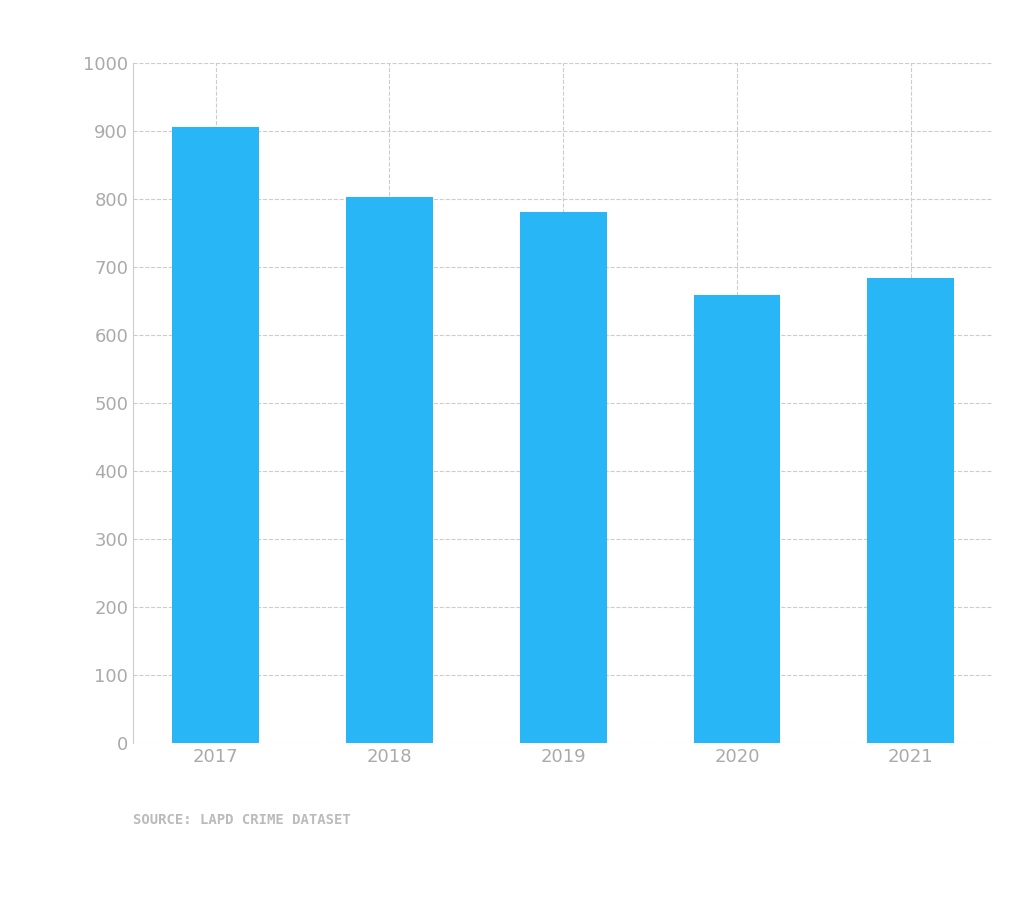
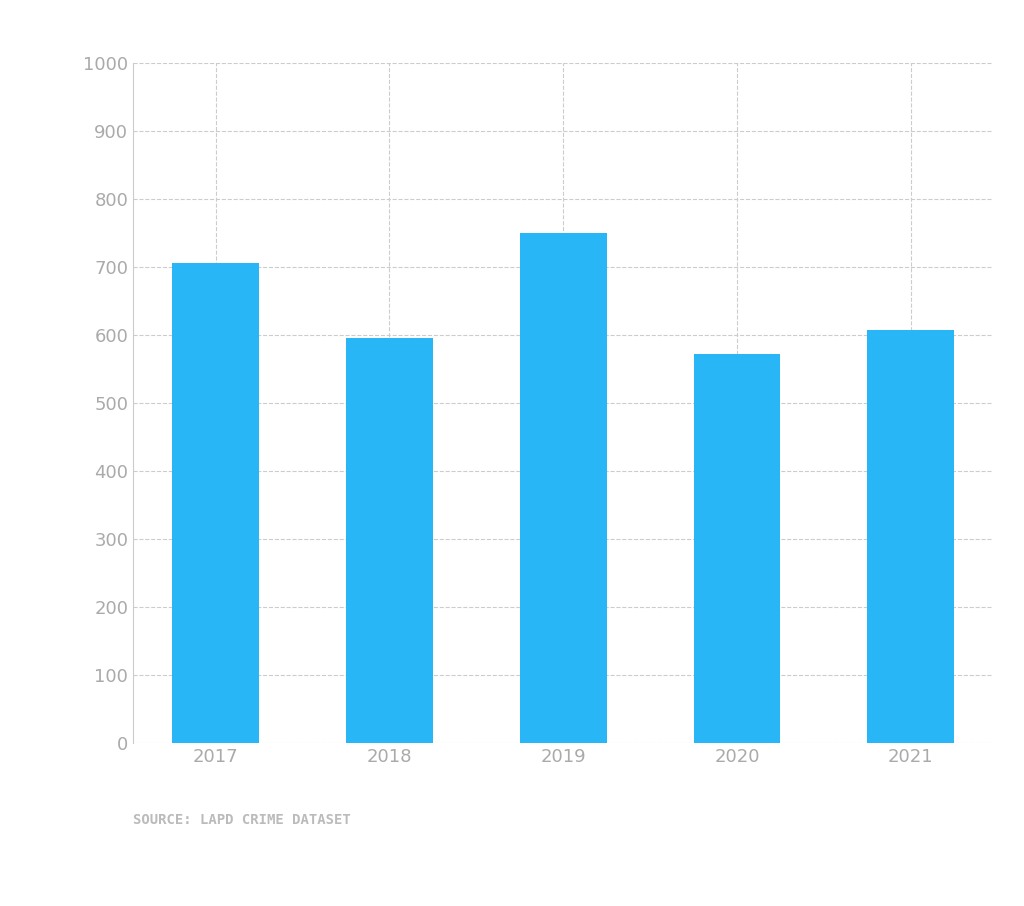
2017: 907 -> 706
2018: 803 -> 596
2019: 781 -> 750
2020: 659 -> 572
2021: 684 -> 608
